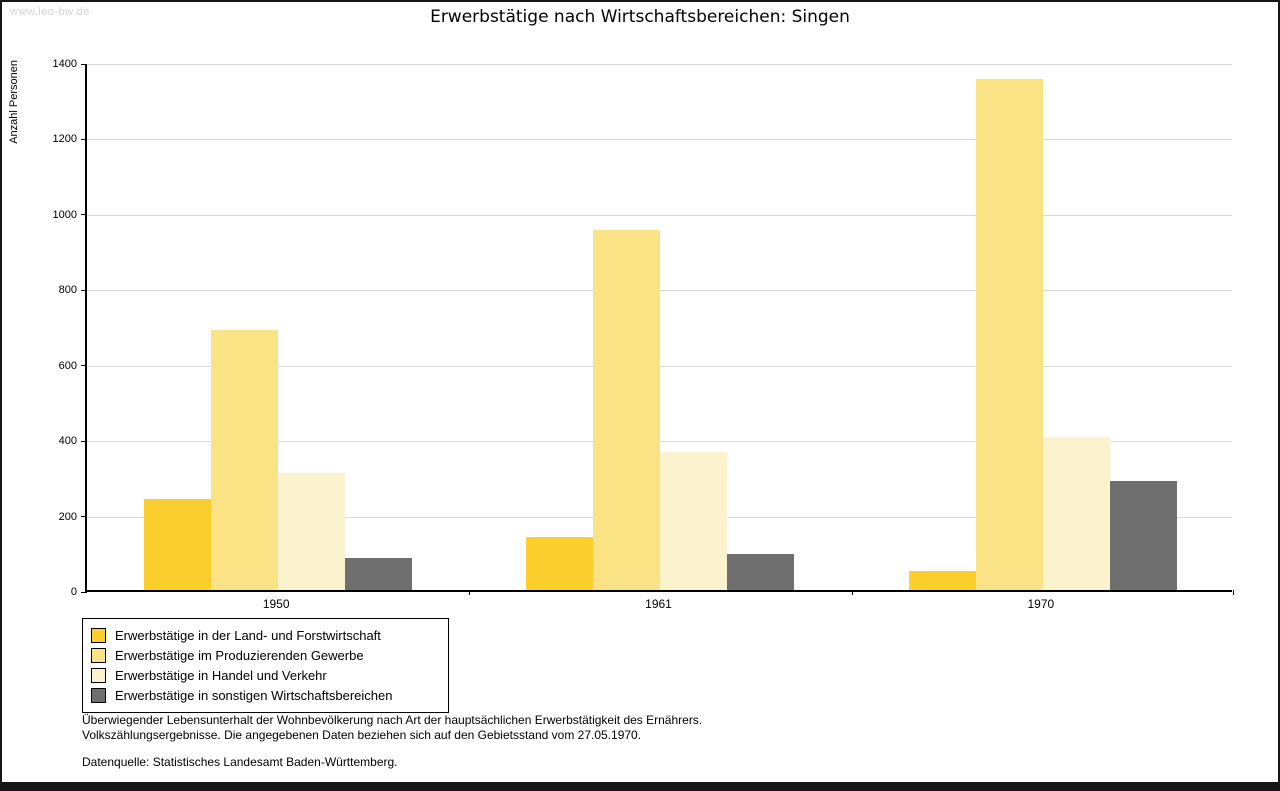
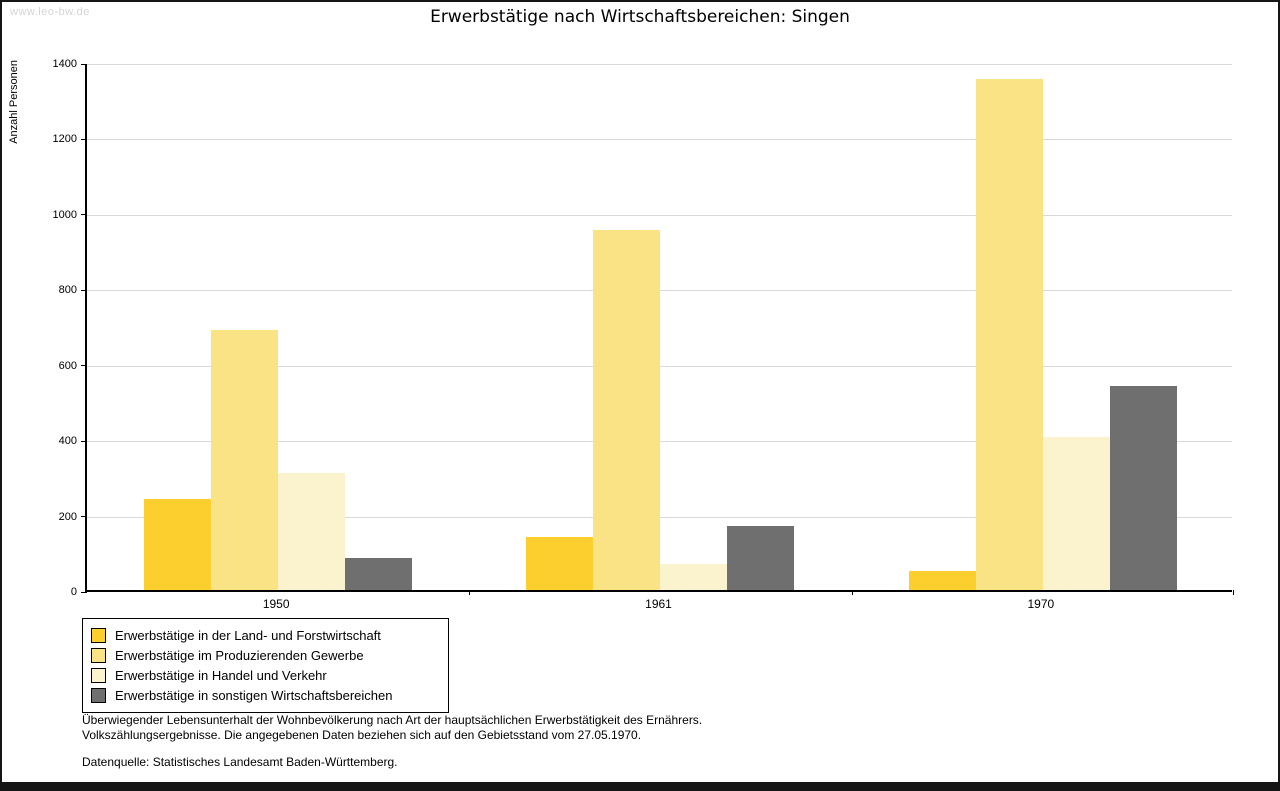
Erwerbstätige in Handel und Verkehr/1961: 360 -> 70
Erwerbstätige in sonstigen Wirtschaftsbereichen/1961: 100 -> 170
Erwerbstätige in sonstigen Wirtschaftsbereichen/1970: 290 -> 540
